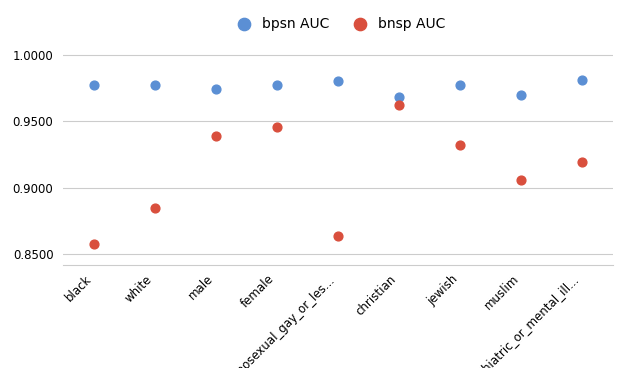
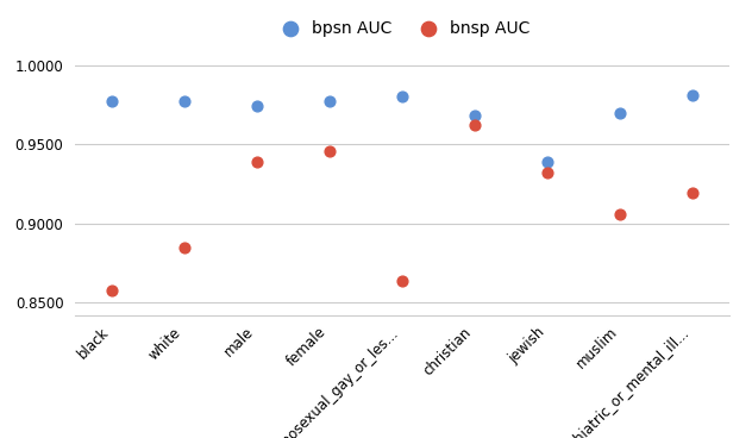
bpsn AUC/jewish: 0.978 -> 0.939
